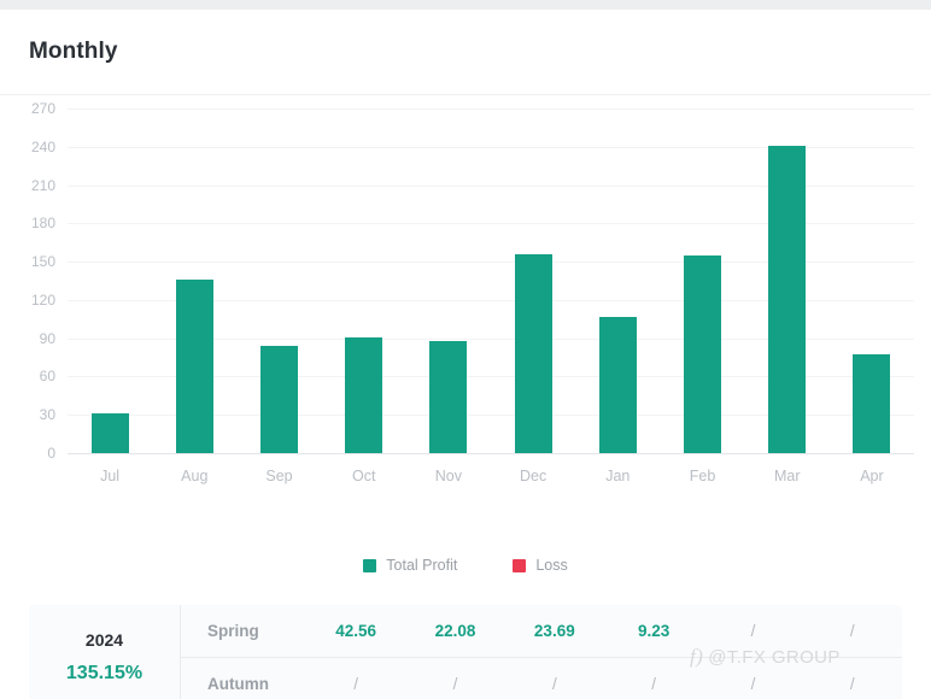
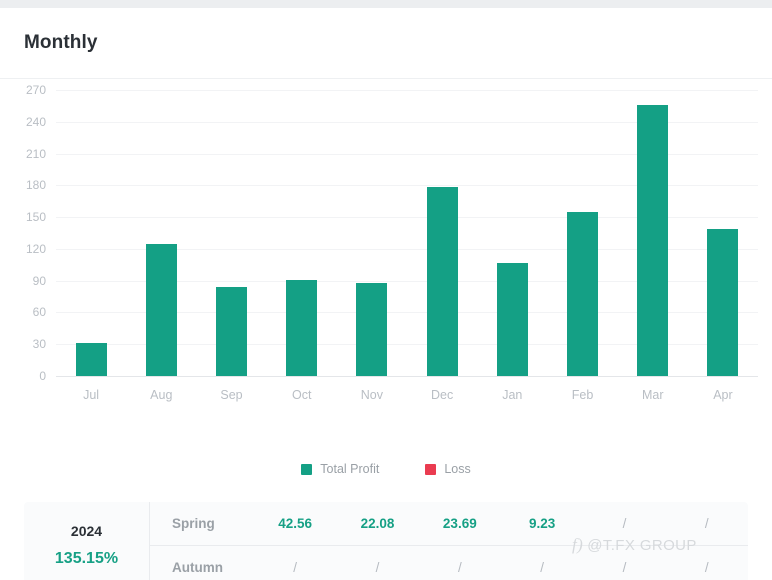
Total Profit/Aug: 136 -> 125
Total Profit/Dec: 156 -> 178
Total Profit/Mar: 241 -> 256
Total Profit/Apr: 77 -> 139
